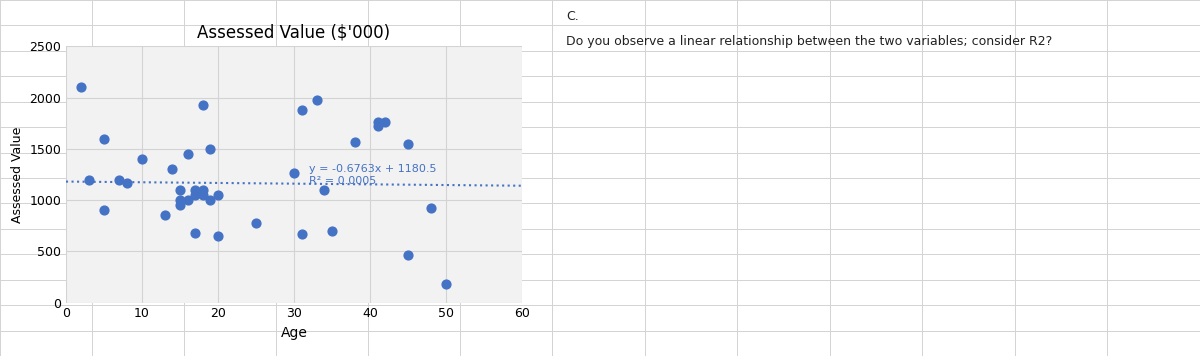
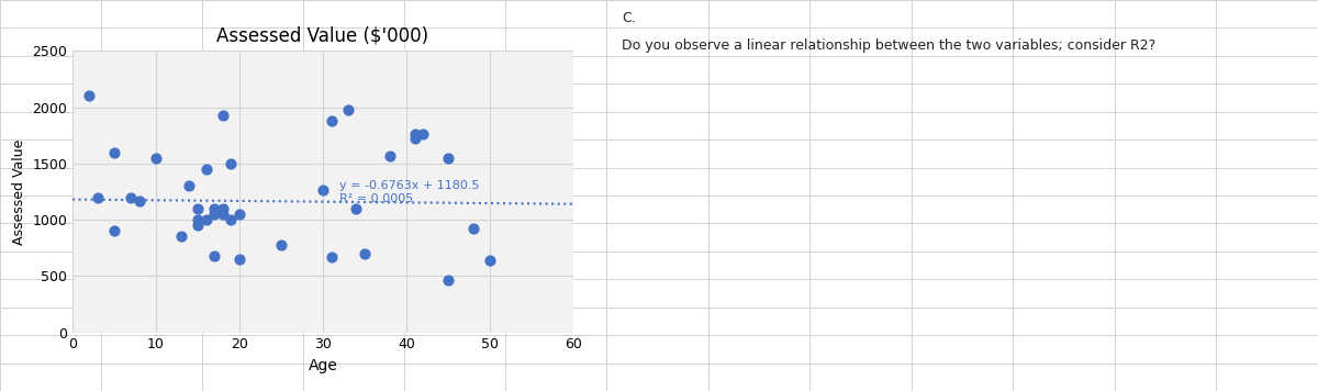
10: 1400 -> 1550
50: 180 -> 640
